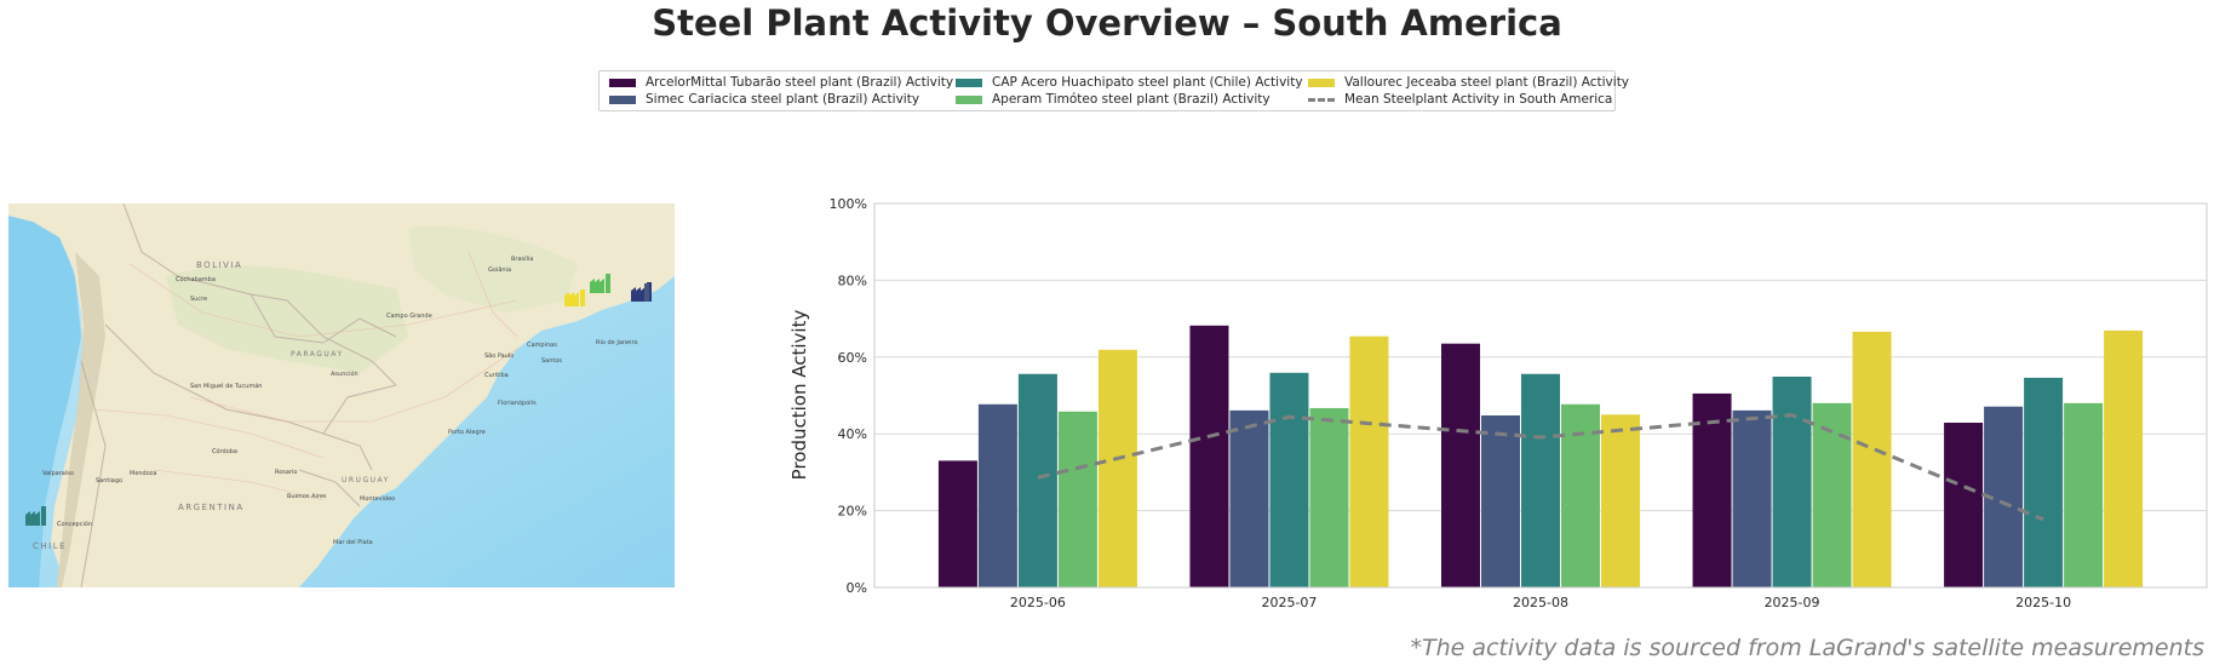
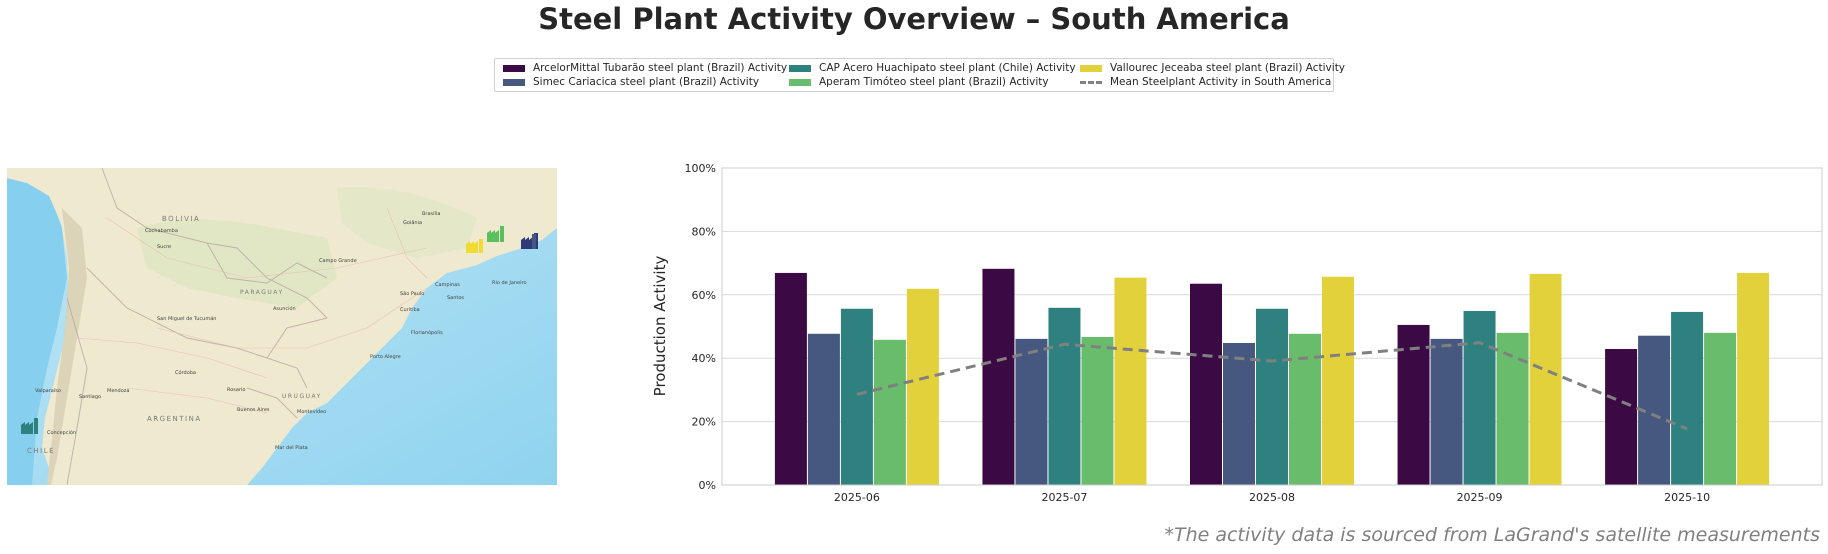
ArcelorMittal Tubarão steel plant (Brazil) Activity/2025-06: 33% -> 67%
Vallourec Jeceaba steel plant (Brazil) Activity/2025-08: 45% -> 66%
